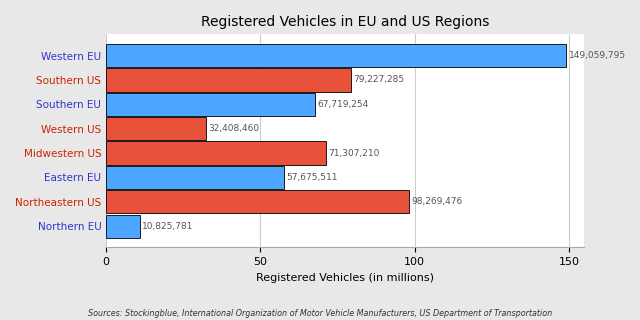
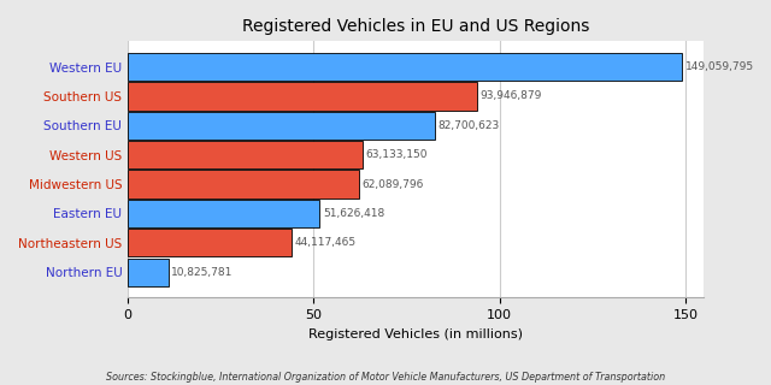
Southern US: 79,227,285 -> 93,946,879
Southern EU: 67,719,254 -> 82,700,623
Western US: 32,408,460 -> 63,133,150
Midwestern US: 71,307,210 -> 62,089,796
Eastern EU: 57,675,511 -> 51,626,418
Northeastern US: 98,269,476 -> 44,117,465
